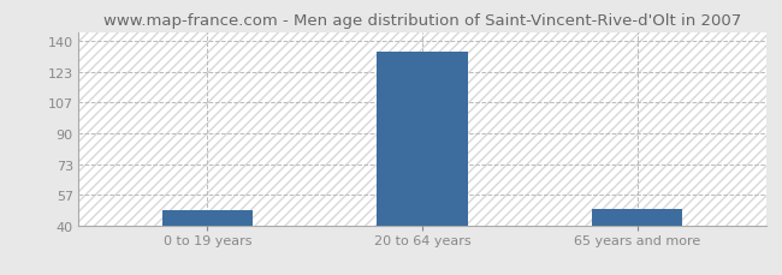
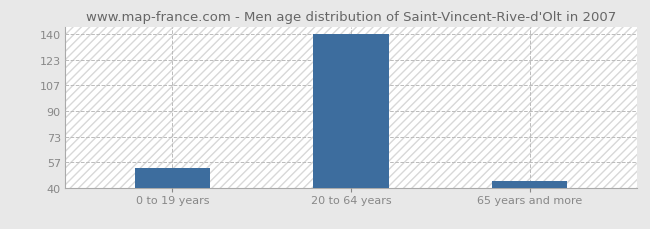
0 to 19 years: 48 -> 53
20 to 64 years: 134 -> 140
65 years and more: 49 -> 44
